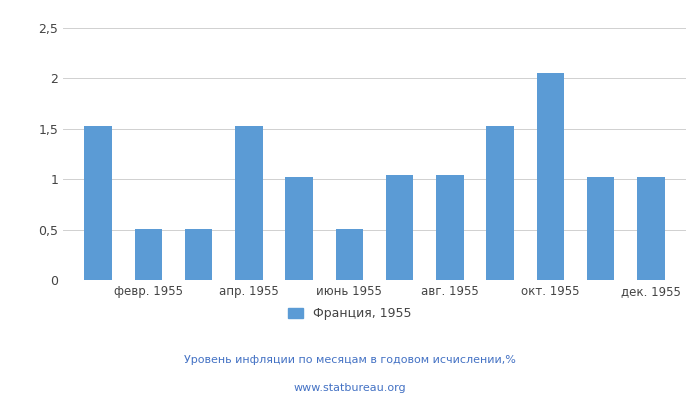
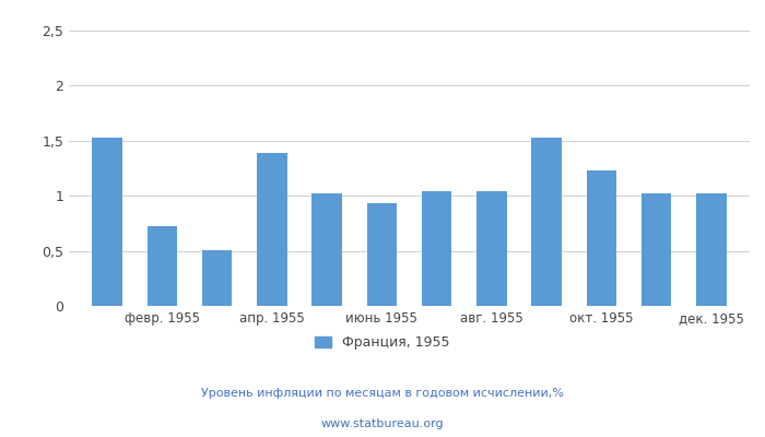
февр. 1955: 0,51 -> 0,72
апр. 1955: 1,53 -> 1,39
июнь 1955: 0,51 -> 0,93
окт. 1955: 2,05 -> 1,23
